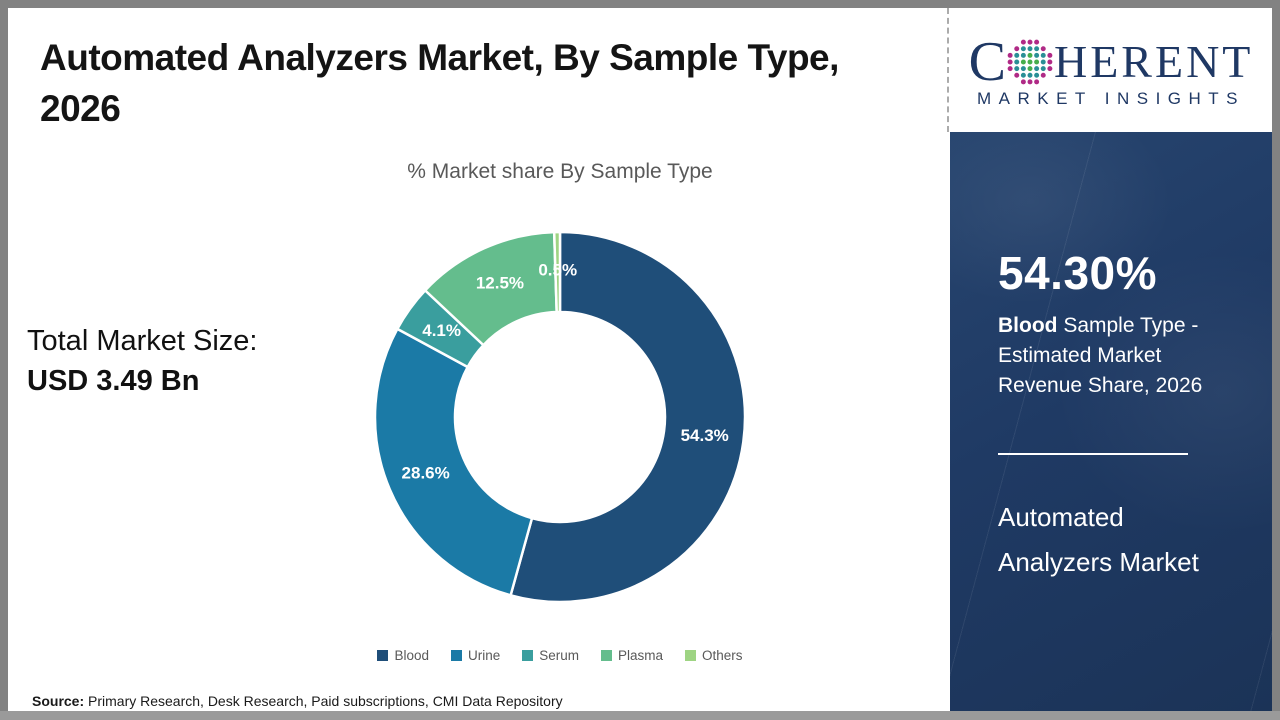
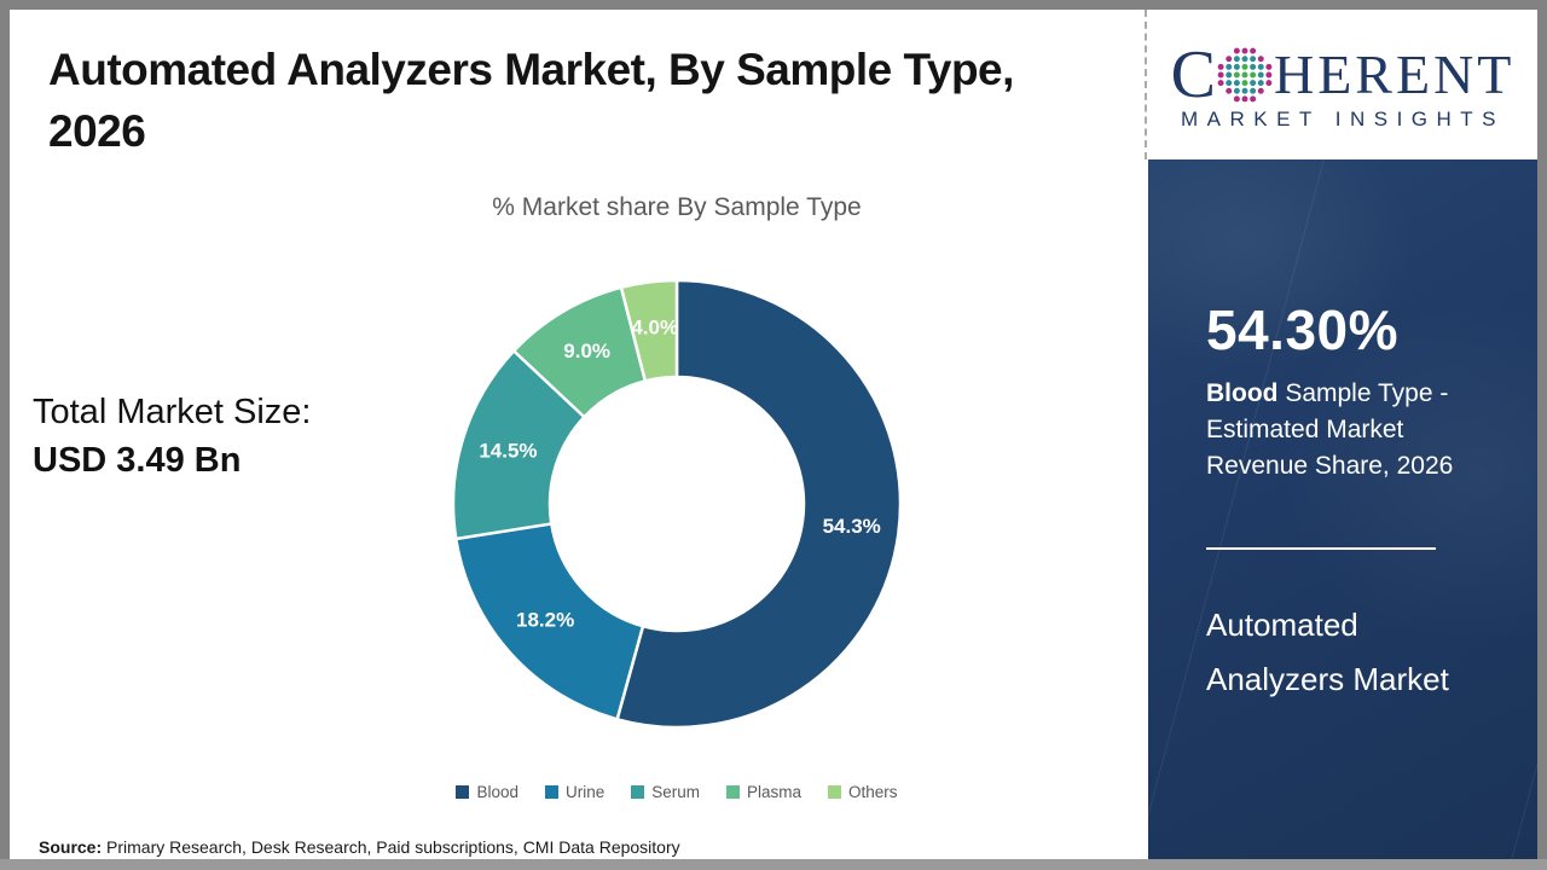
Urine: 28.6% -> 18.2%
Serum: 4.1% -> 14.5%
Plasma: 12.5% -> 9.0%
Others: 0.5% -> 4.0%
